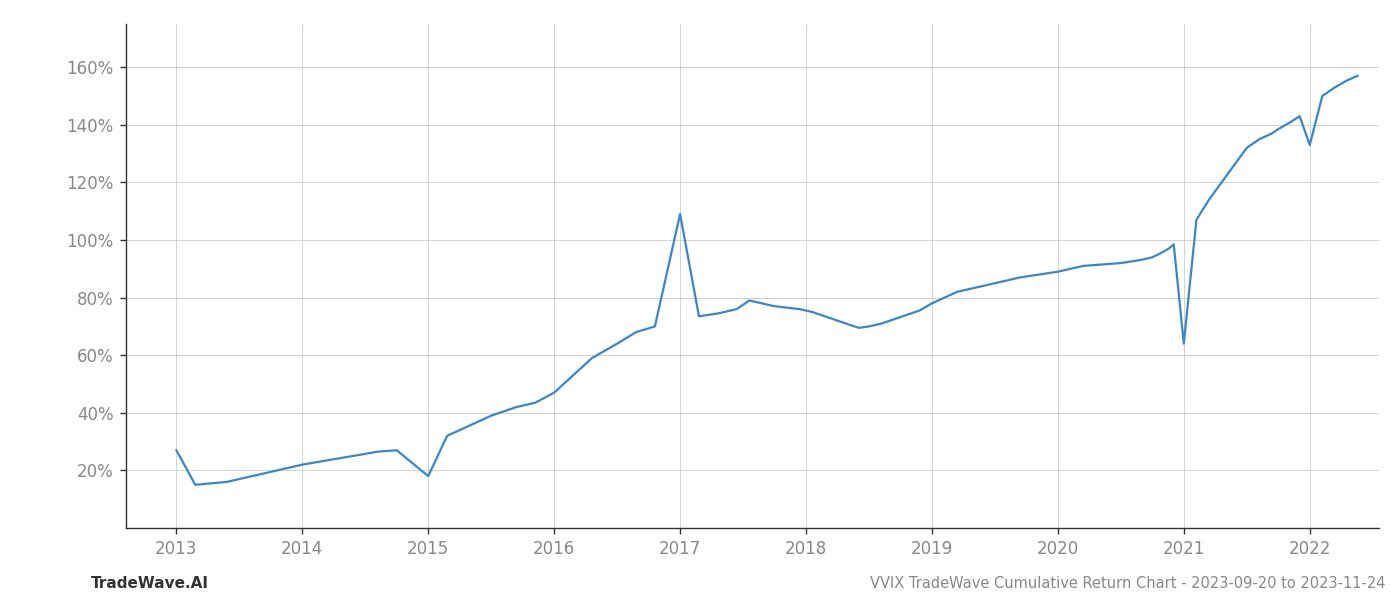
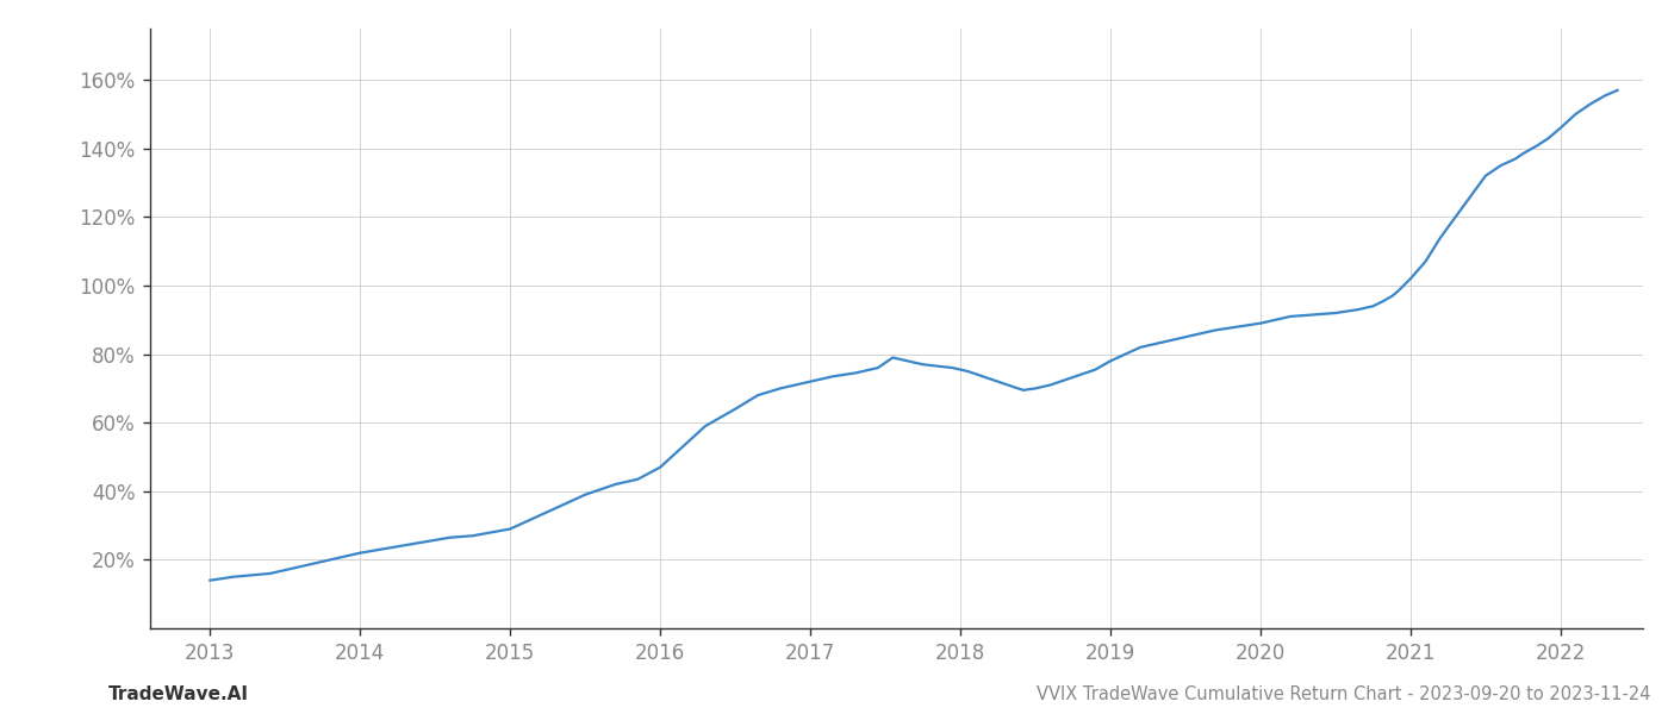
2013: 27.0% -> 14.0%
2015: 18.0% -> 29.0%
2017: 109.0% -> 72.0%
2021: 64.0% -> 102.0%
2022: 133.0% -> 146.0%
